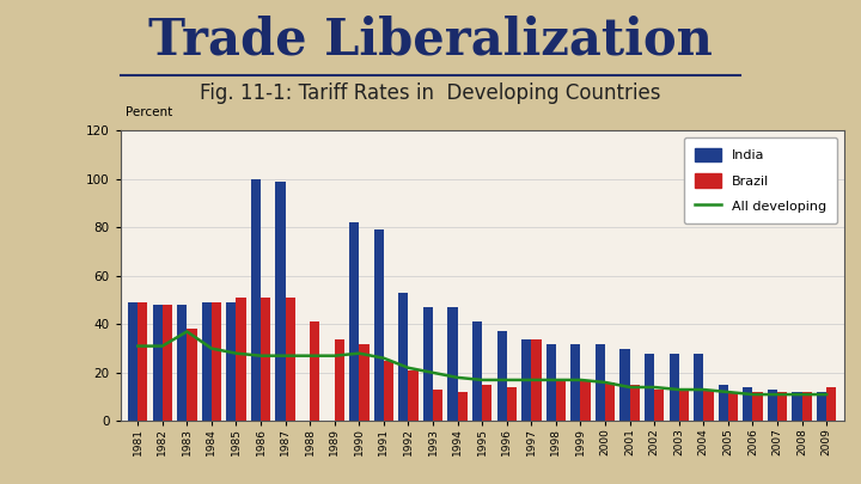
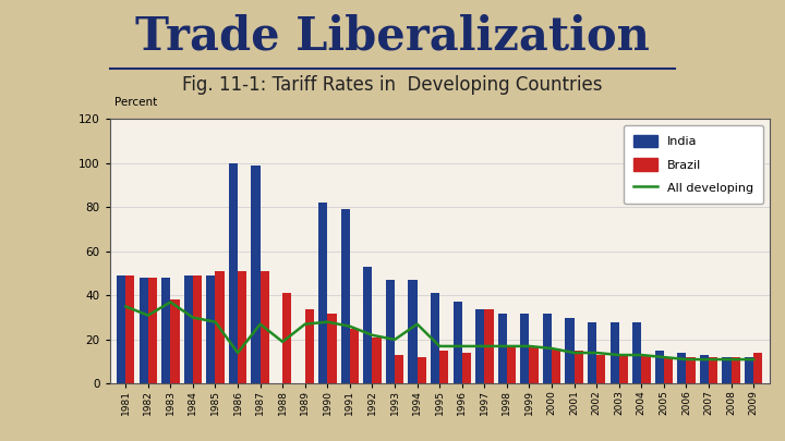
All developing/1981: 31 -> 35
All developing/1986: 27 -> 14
All developing/1988: 27 -> 19
All developing/1994: 18 -> 27
